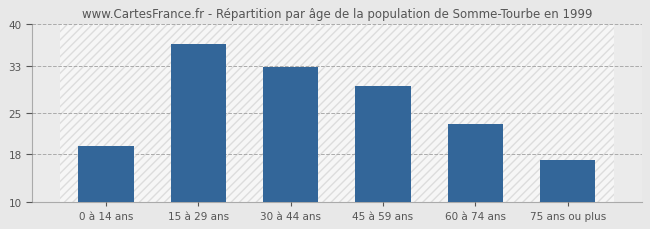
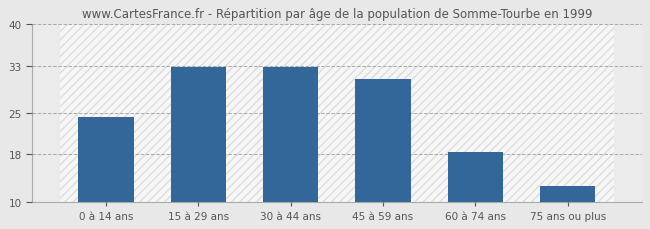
0 à 14 ans: 19.4 -> 24.3
15 à 29 ans: 36.6 -> 32.8
45 à 59 ans: 29.6 -> 30.7
60 à 74 ans: 23.2 -> 18.4
75 ans ou plus: 17.0 -> 12.6
